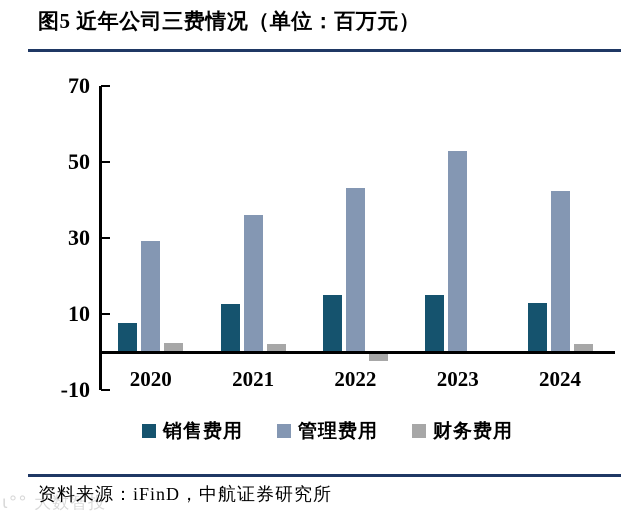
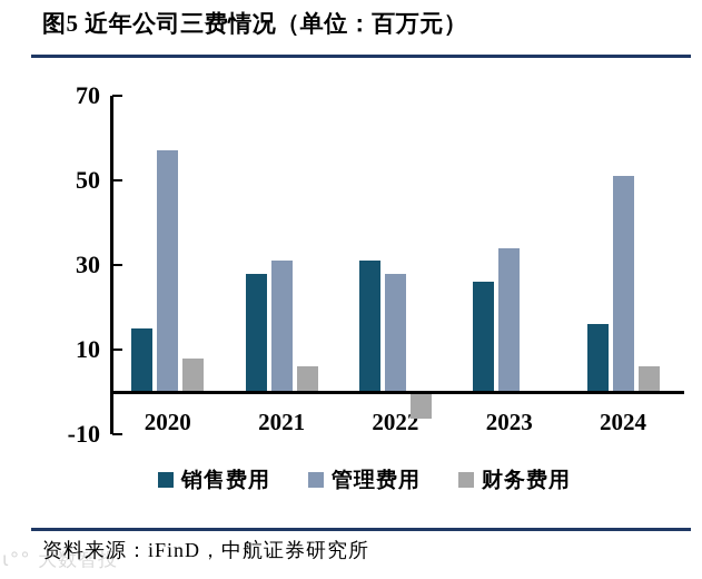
销售费用/2020: 8 -> 15
管理费用/2020: 29 -> 57
财务费用/2020: 2 -> 8
销售费用/2021: 13 -> 28
管理费用/2021: 36 -> 31
财务费用/2021: 2 -> 6
销售费用/2022: 15 -> 31
管理费用/2022: 43 -> 28
财务费用/2022: -2 -> -6
销售费用/2023: 15 -> 26
管理费用/2023: 53 -> 34
销售费用/2024: 13 -> 16
管理费用/2024: 42 -> 51
财务费用/2024: 2 -> 6
